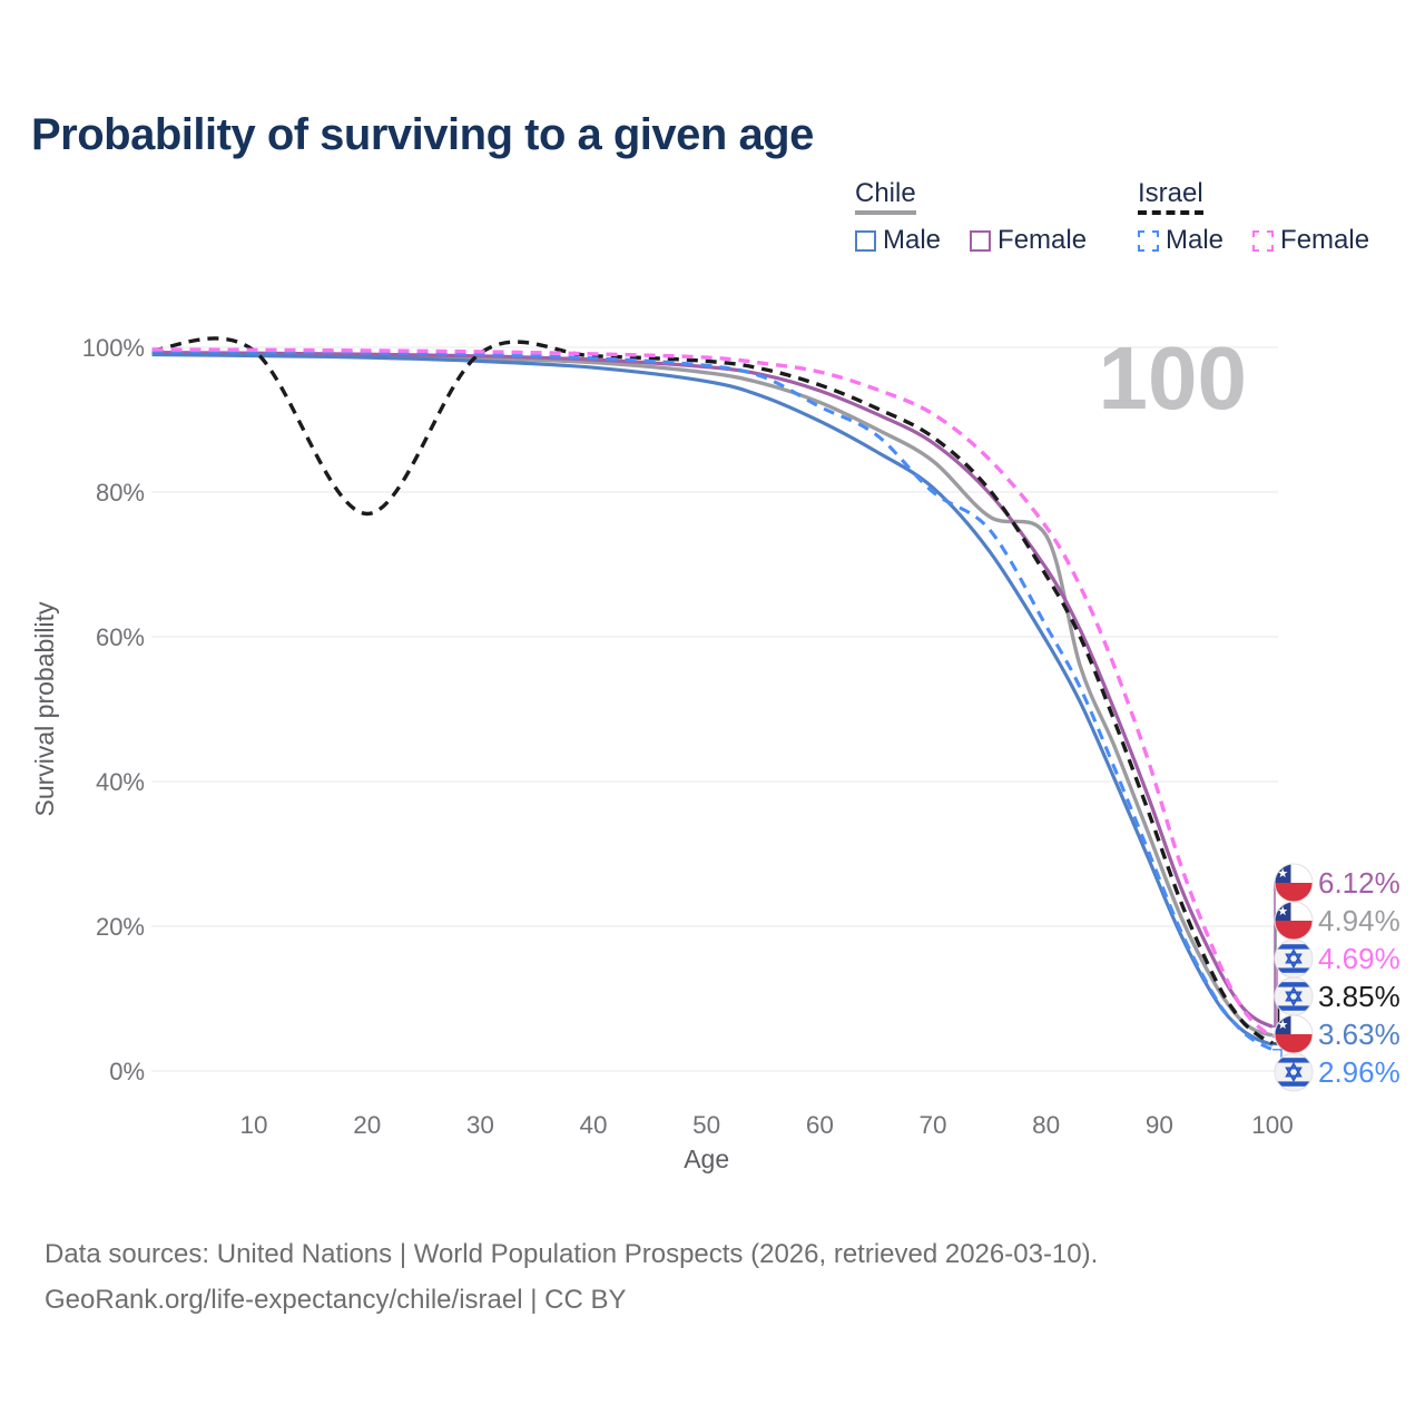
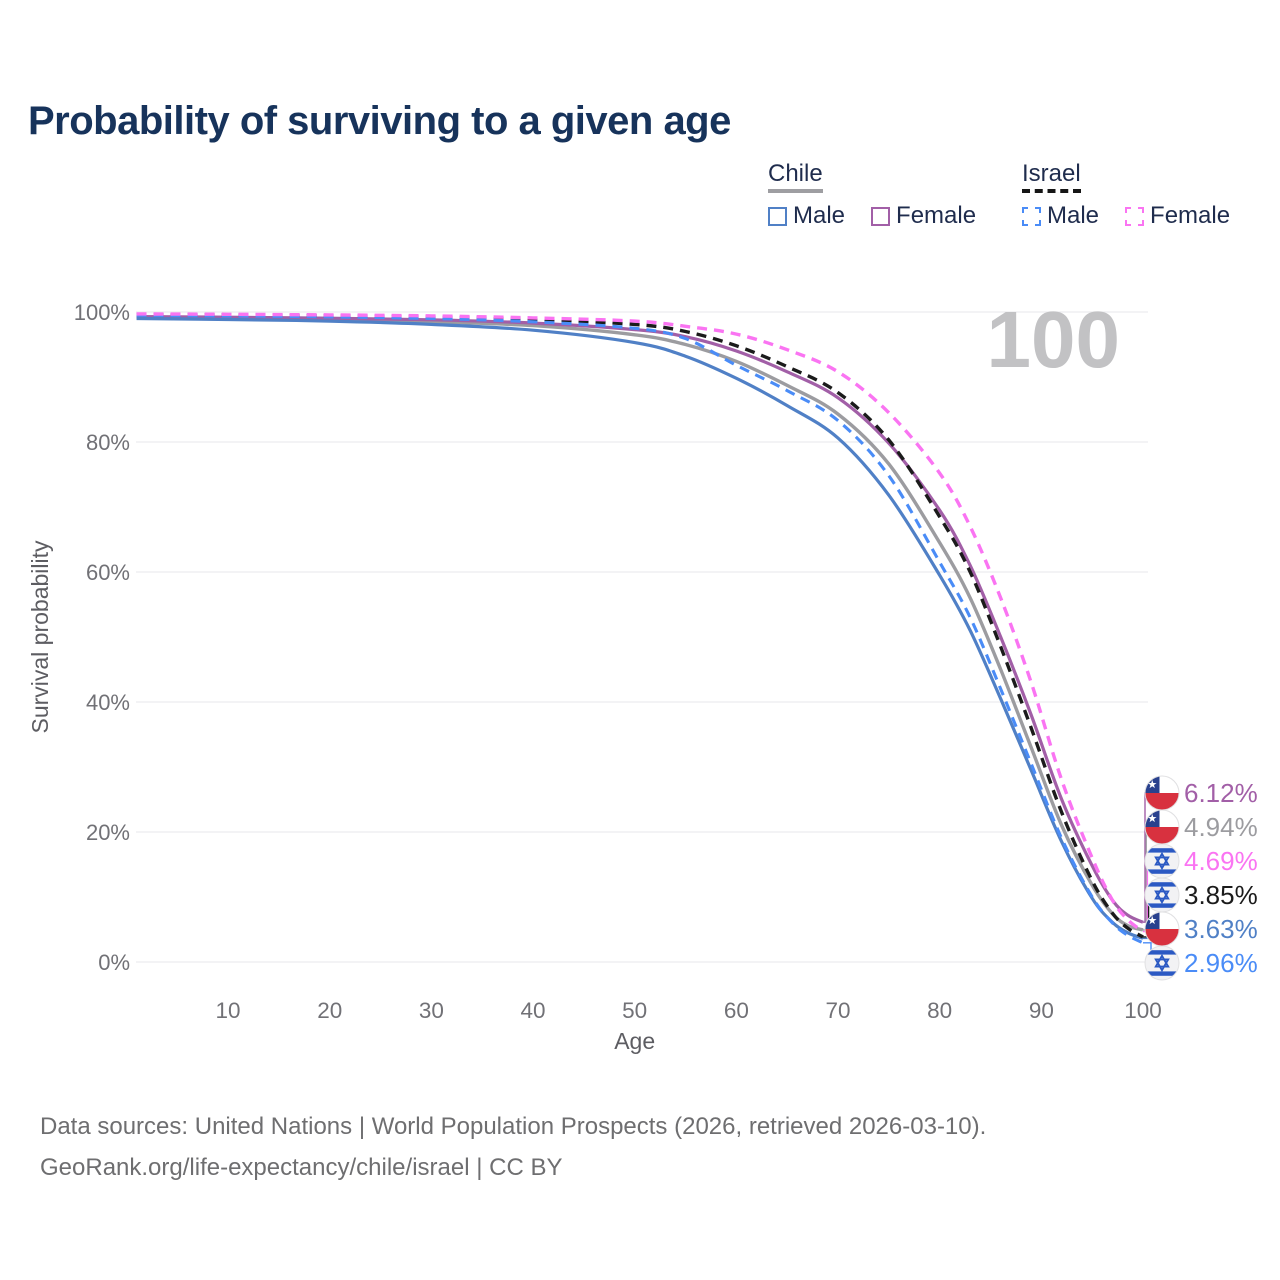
Israel/20: 77% -> 99%
Israel Male/70: 80% -> 83%
Chile/80: 74% -> 64%
